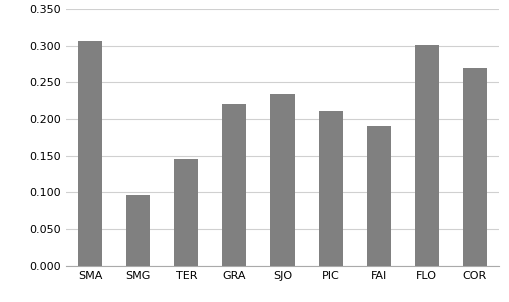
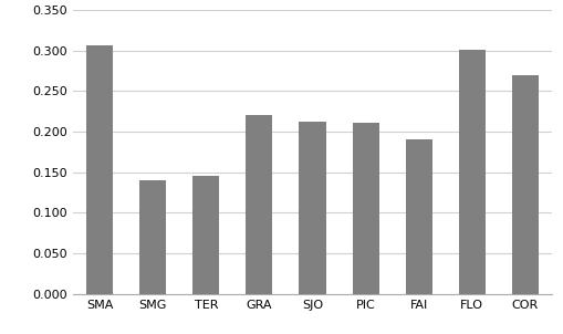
SMG: 0.096 -> 0.140
SJO: 0.234 -> 0.213
